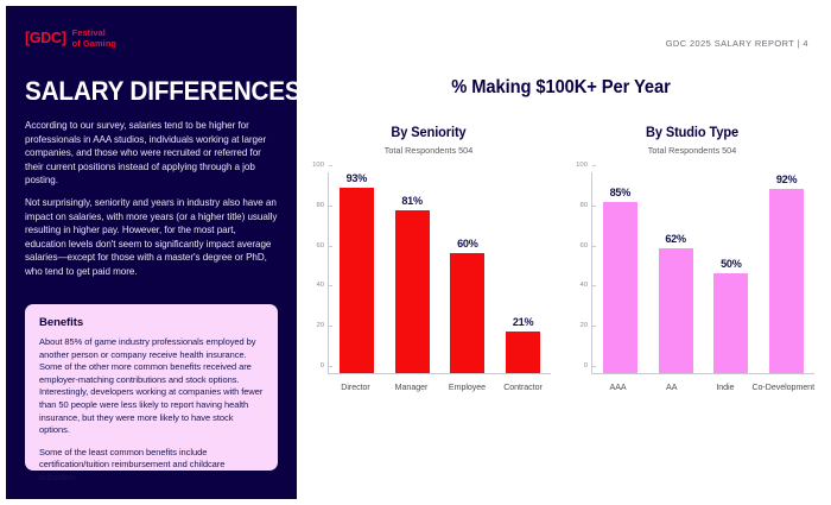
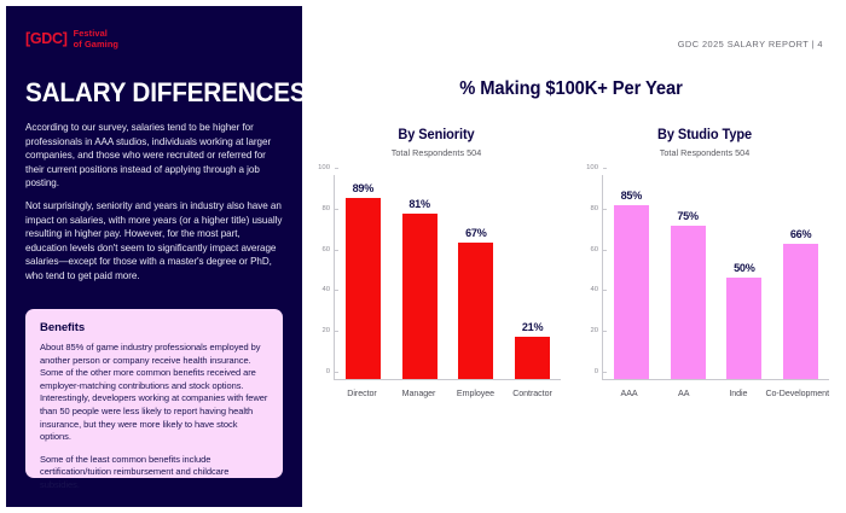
By Seniority/Director: 93% -> 89%
By Seniority/Employee: 60% -> 67%
By Studio Type/AA: 62% -> 75%
By Studio Type/Co-Development: 92% -> 66%
